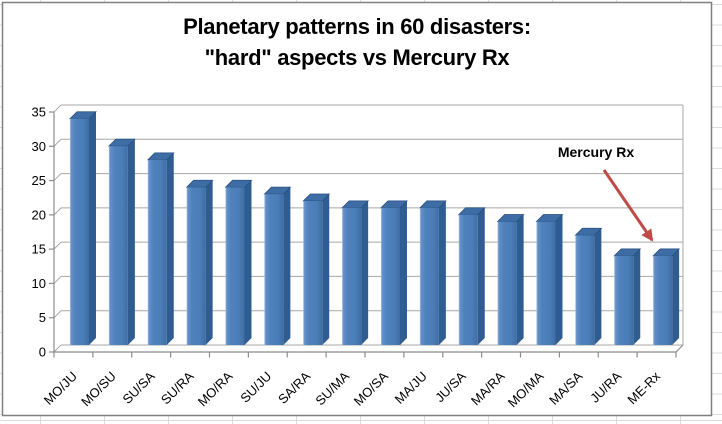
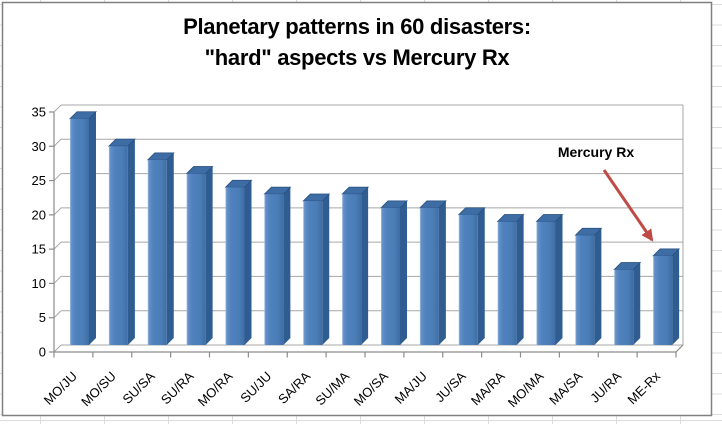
SU/RA: 23 -> 25
SU/MA: 20 -> 22
JU/RA: 13 -> 11
